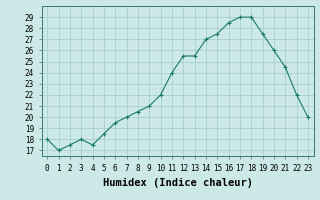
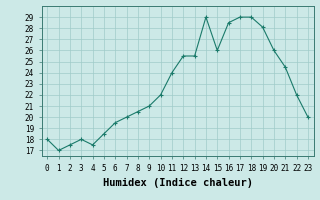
14: 27.0 -> 29.0
15: 27.5 -> 26.0
19: 27.5 -> 28.1
